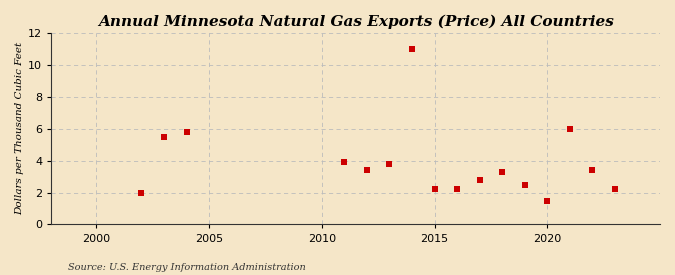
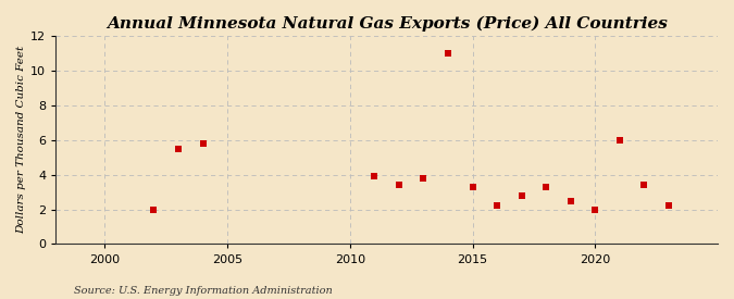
2015: 2.2 -> 3.3
2020: 1.5 -> 2.0
